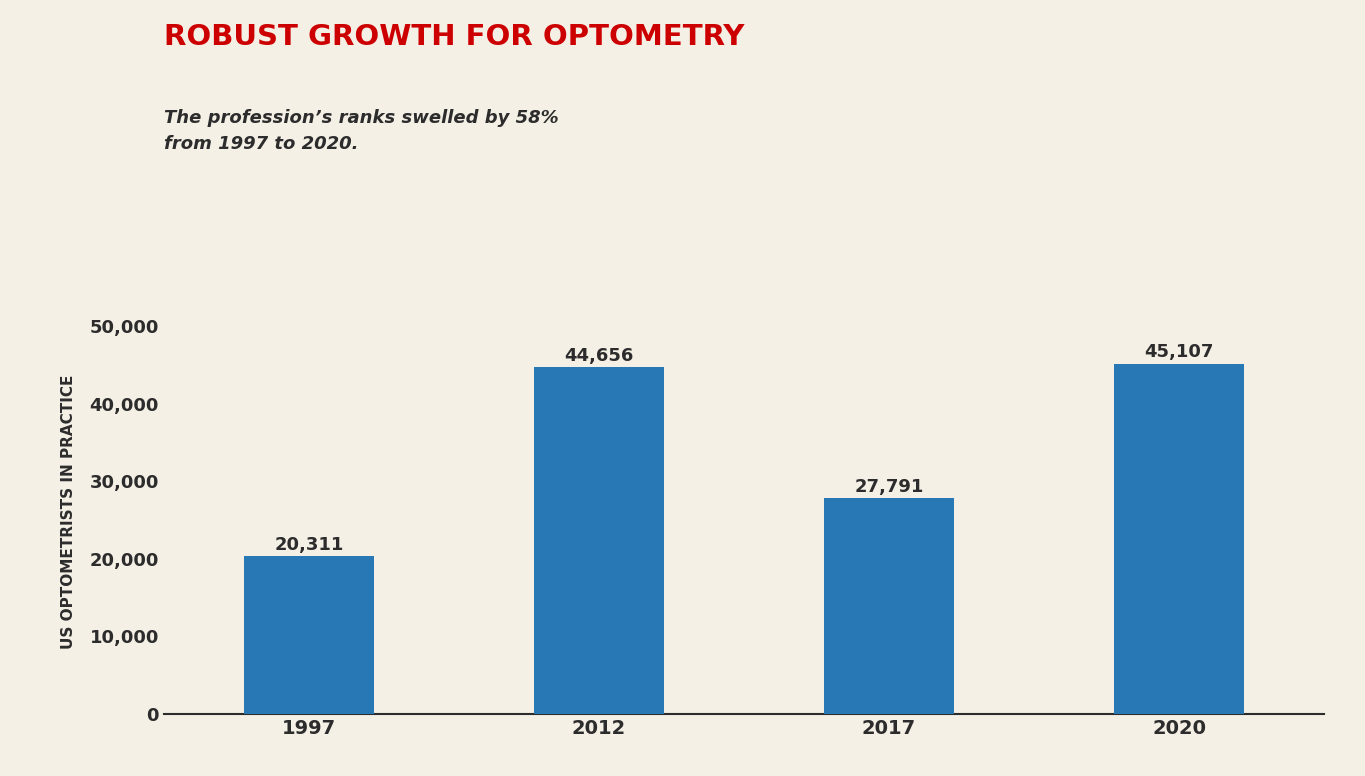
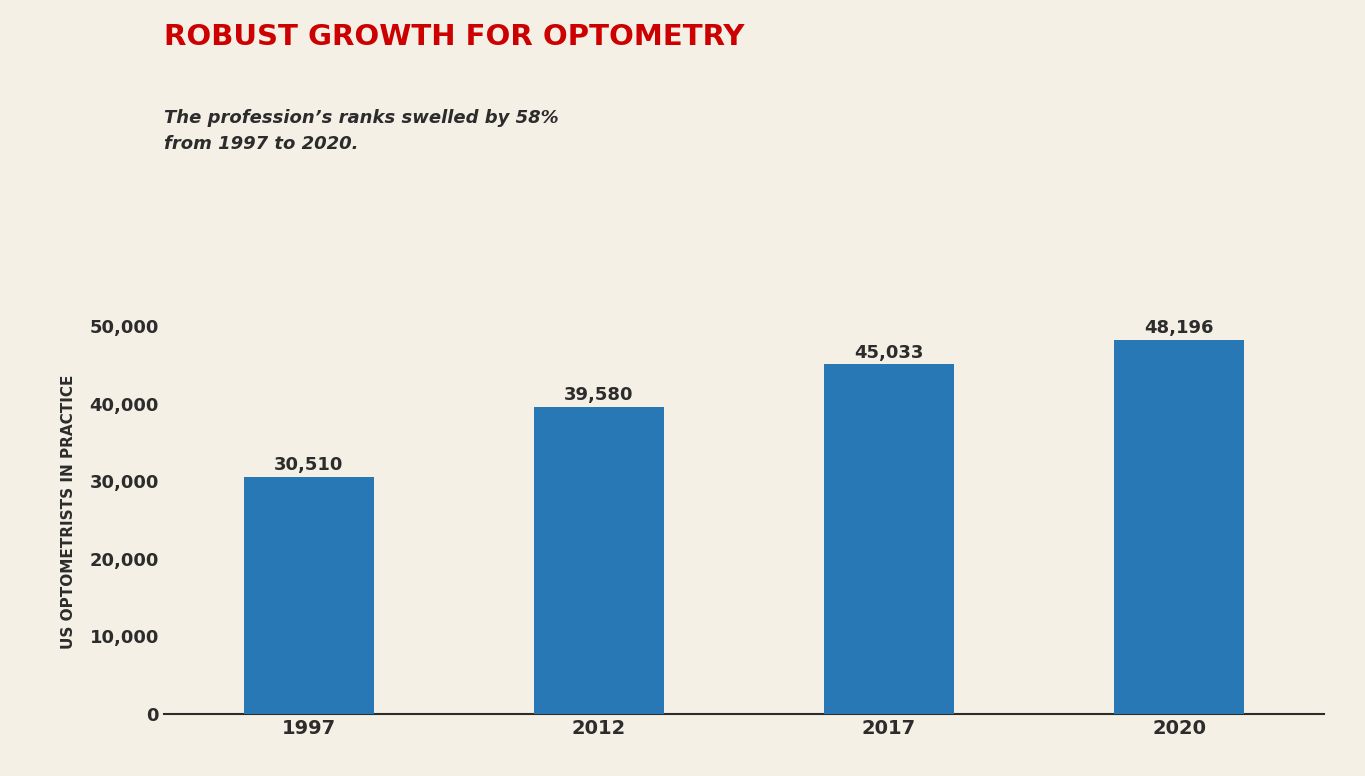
1997: 20,311 -> 30,510
2012: 44,656 -> 39,580
2017: 27,791 -> 45,033
2020: 45,107 -> 48,196
